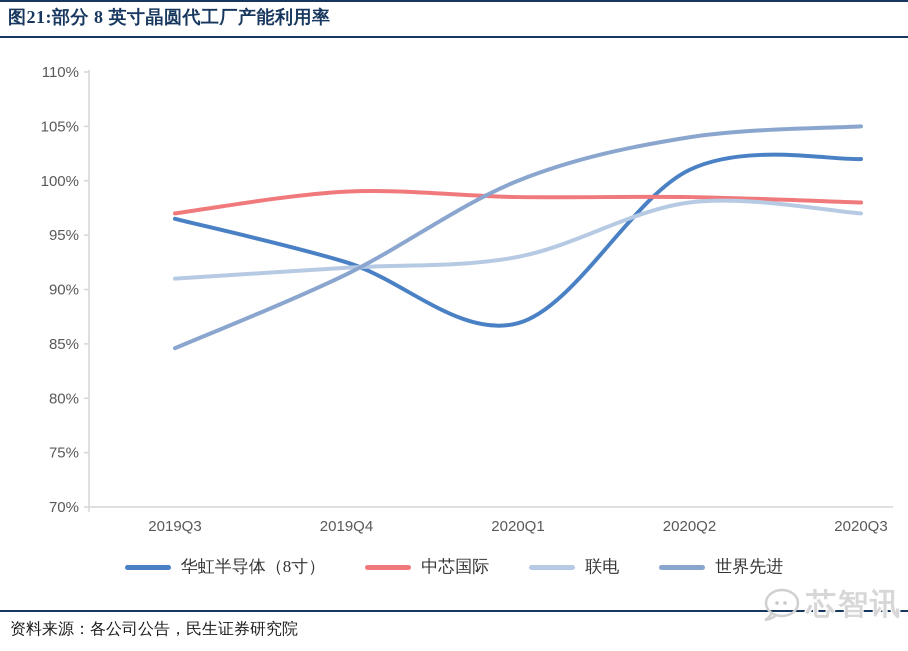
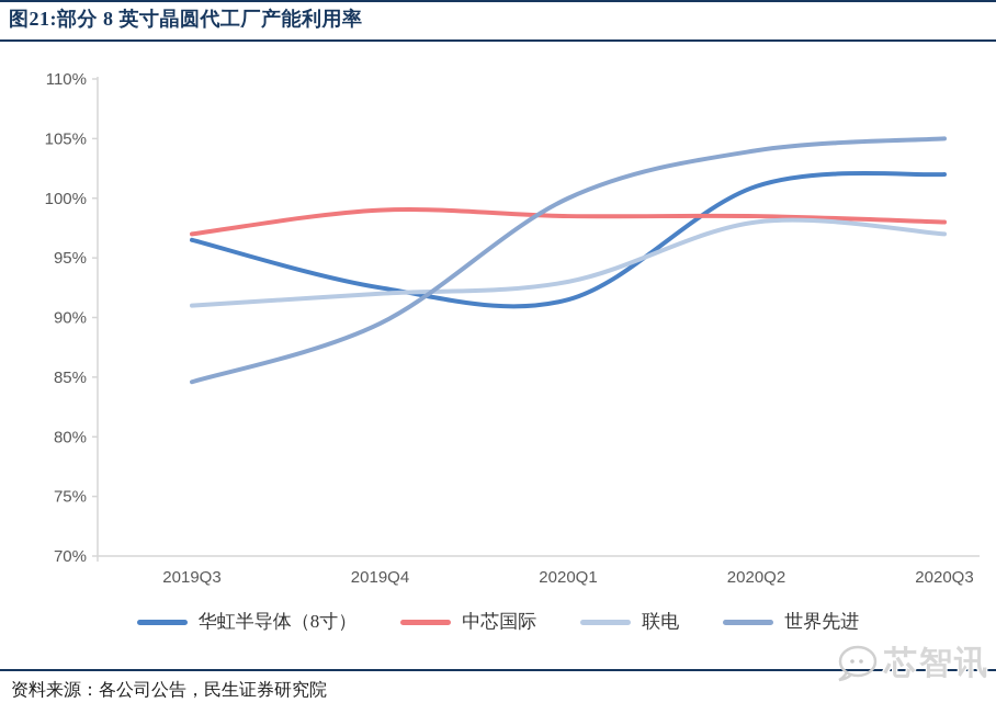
世界先进/2019Q4: 91.4% -> 89.5%
华虹半导体（8寸）/2020Q1: 86.9% -> 91.5%
